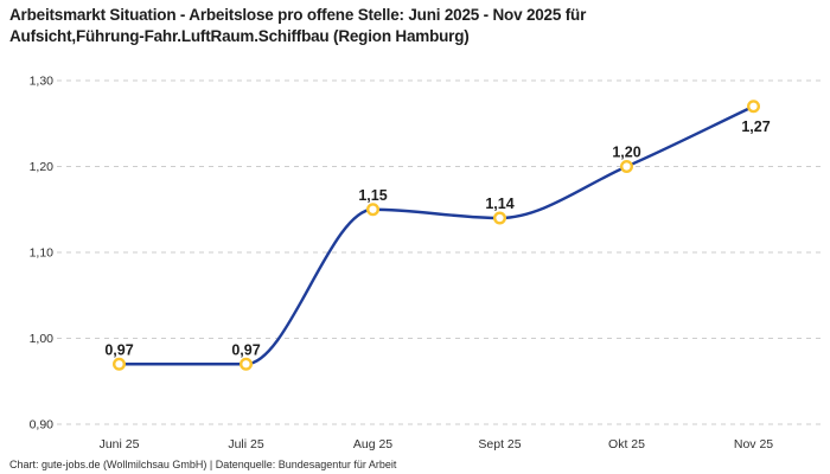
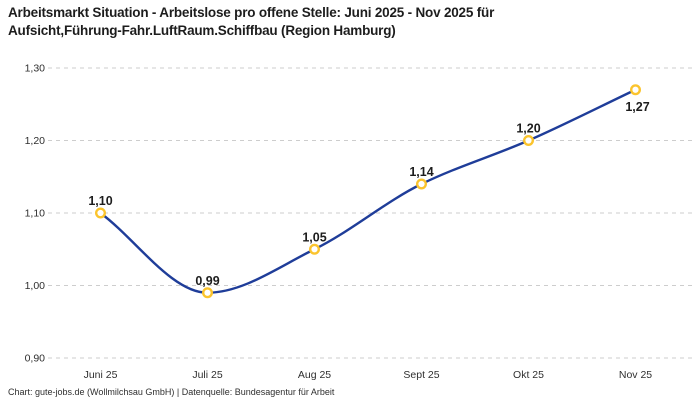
Juni 25: 0,97 -> 1,10
Juli 25: 0,97 -> 0,99
Aug 25: 1,15 -> 1,05
